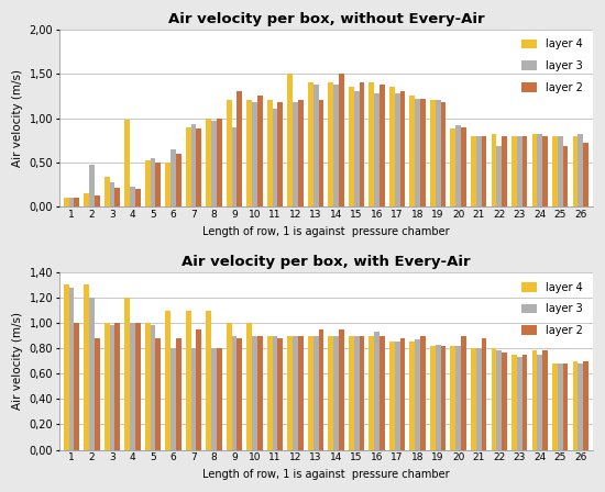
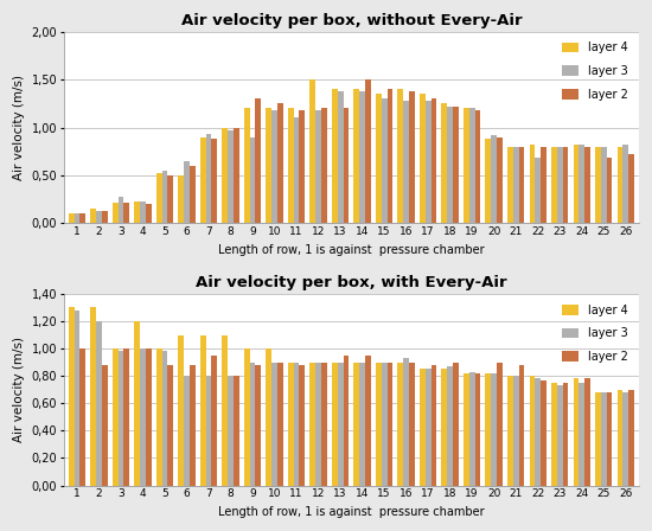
Air velocity per box, without Every-Air/layer 3/2: 0,48 -> 0,13
Air velocity per box, without Every-Air/layer 4/3: 0,34 -> 0,22
Air velocity per box, without Every-Air/layer 4/4: 0,98 -> 0,23
